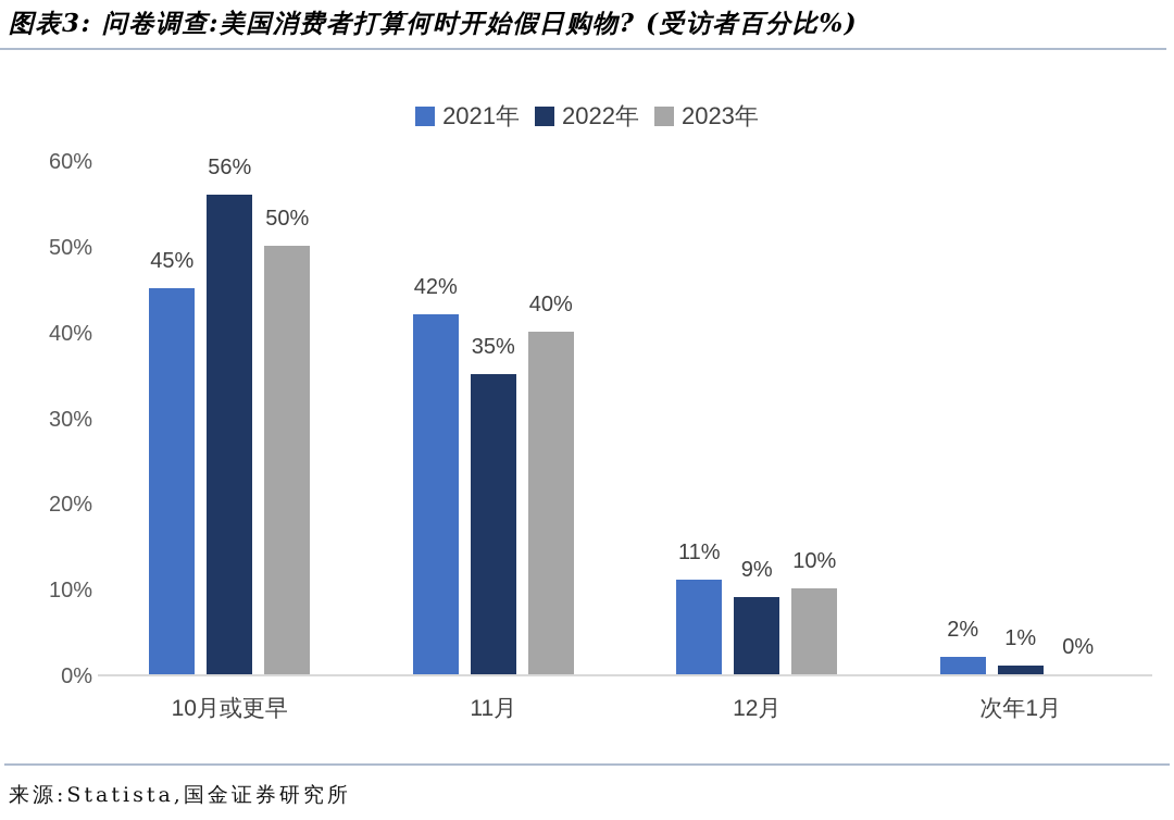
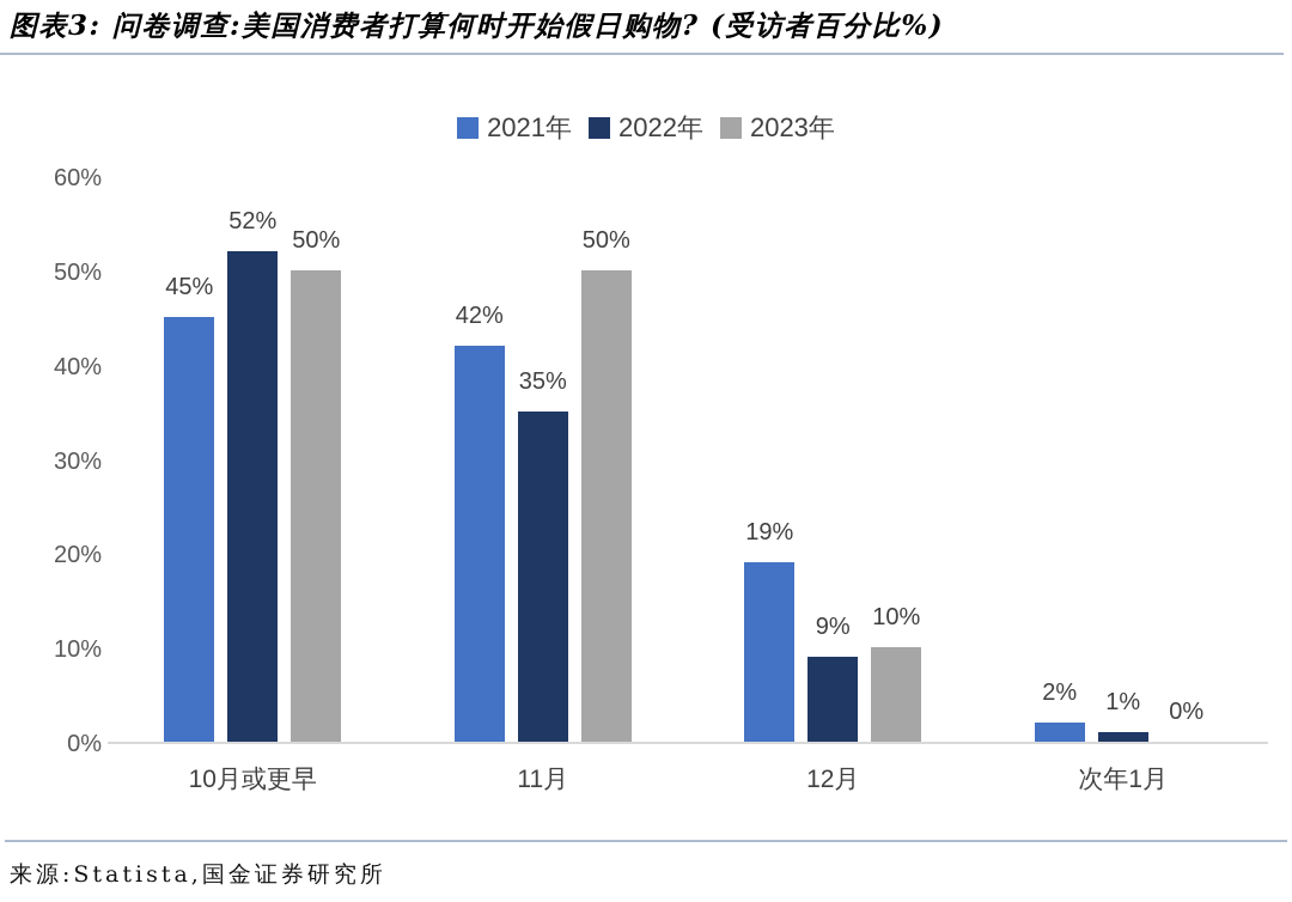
2022年/10月或更早: 56% -> 52%
2023年/11月: 40% -> 50%
2021年/12月: 11% -> 19%
